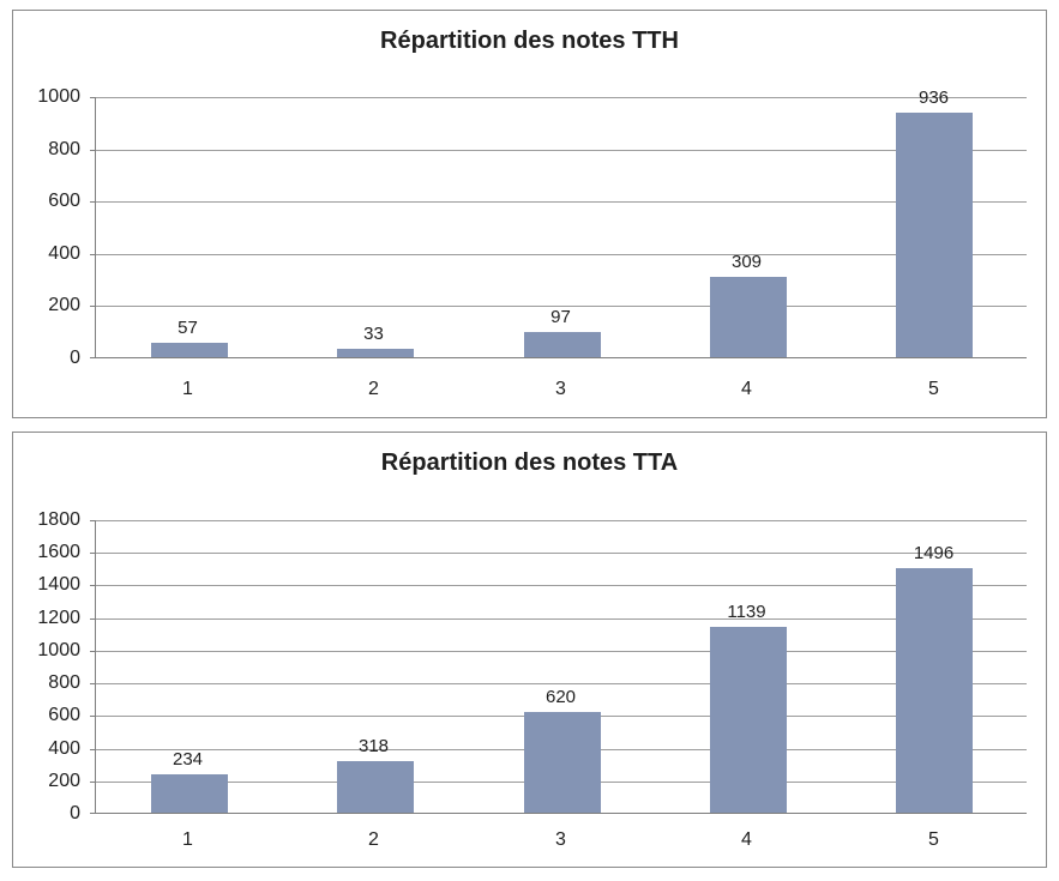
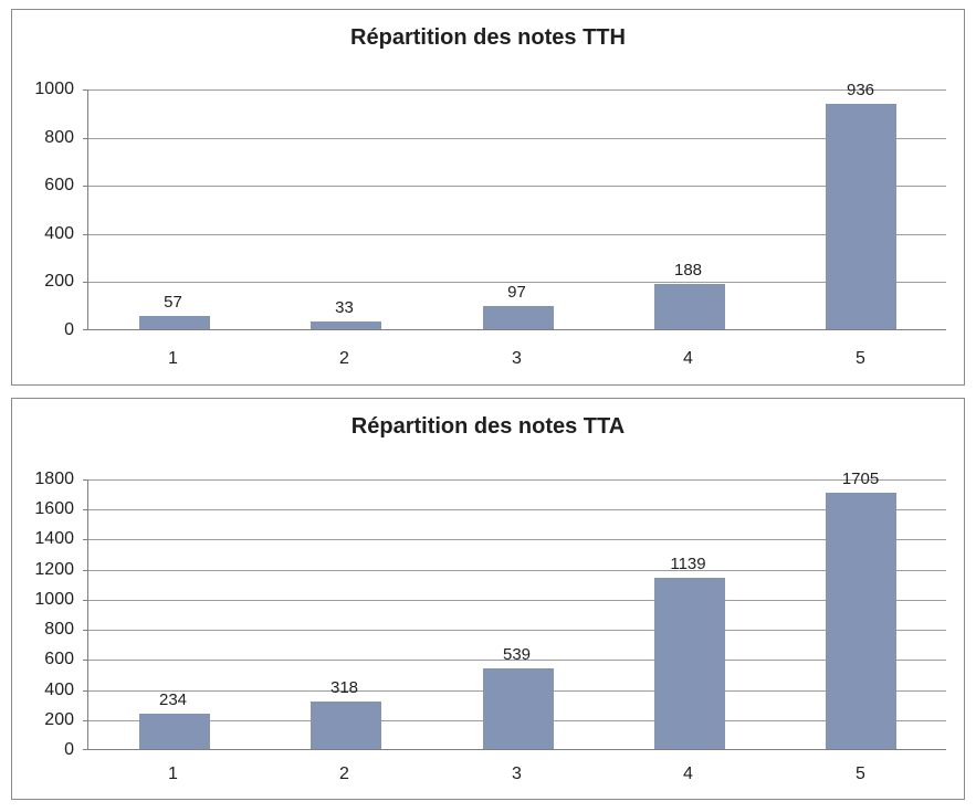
Répartition des notes TTH/4: 309 -> 188
Répartition des notes TTA/3: 620 -> 539
Répartition des notes TTA/5: 1496 -> 1705
